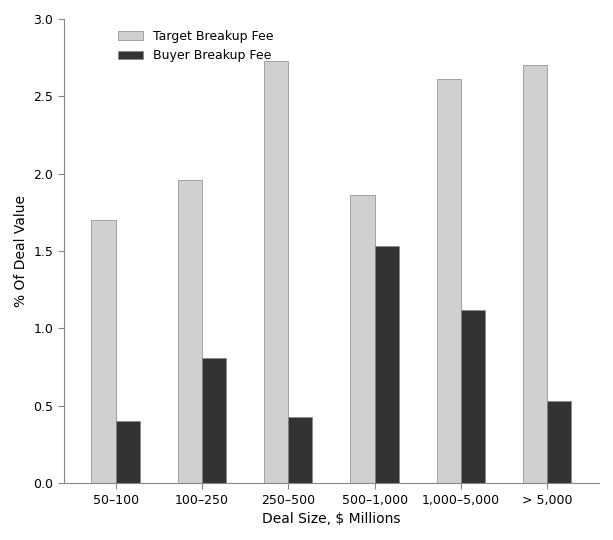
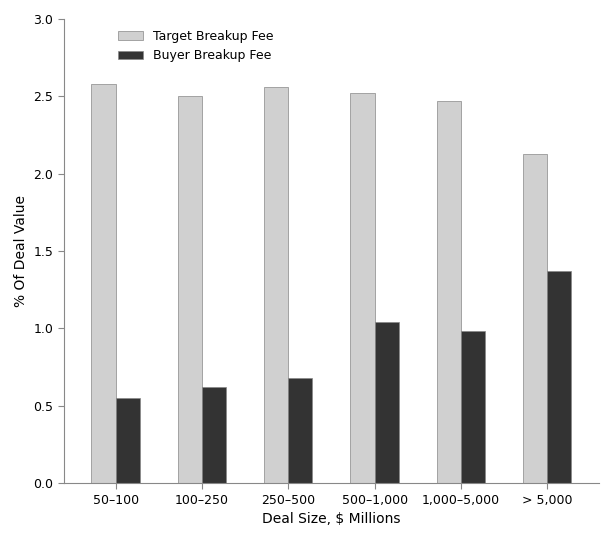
Target Breakup Fee/50–100: 1.70 -> 2.58
Buyer Breakup Fee/50–100: 0.40 -> 0.55
Target Breakup Fee/100–250: 1.96 -> 2.50
Buyer Breakup Fee/100–250: 0.81 -> 0.62
Target Breakup Fee/250–500: 2.73 -> 2.56
Buyer Breakup Fee/250–500: 0.43 -> 0.68
Target Breakup Fee/500–1,000: 1.86 -> 2.52
Buyer Breakup Fee/500–1,000: 1.53 -> 1.04
Target Breakup Fee/1,000–5,000: 2.61 -> 2.47
Buyer Breakup Fee/1,000–5,000: 1.12 -> 0.98
Target Breakup Fee/> 5,000: 2.70 -> 2.13
Buyer Breakup Fee/> 5,000: 0.53 -> 1.37
